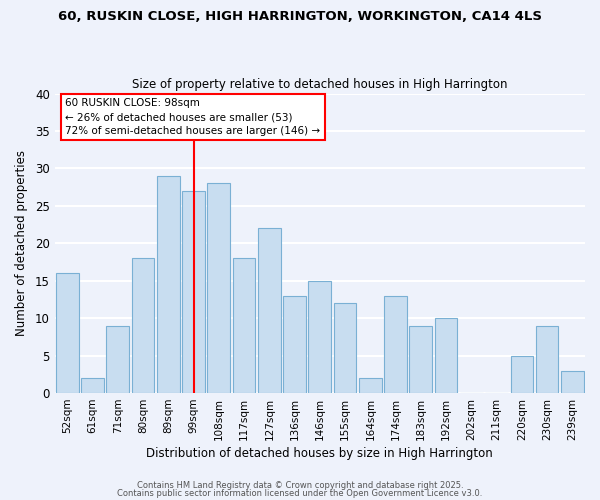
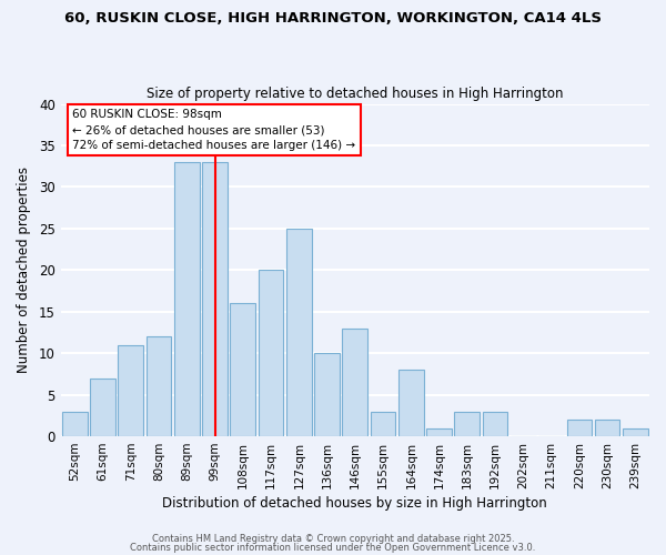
52sqm: 16 -> 3
61sqm: 2 -> 7
71sqm: 9 -> 11
80sqm: 18 -> 12
89sqm: 29 -> 33
99sqm: 27 -> 33
108sqm: 28 -> 16
117sqm: 18 -> 20
127sqm: 22 -> 25
136sqm: 13 -> 10
146sqm: 15 -> 13
155sqm: 12 -> 3
164sqm: 2 -> 8
174sqm: 13 -> 1
183sqm: 9 -> 3
192sqm: 10 -> 3
220sqm: 5 -> 2
230sqm: 9 -> 2
239sqm: 3 -> 1
